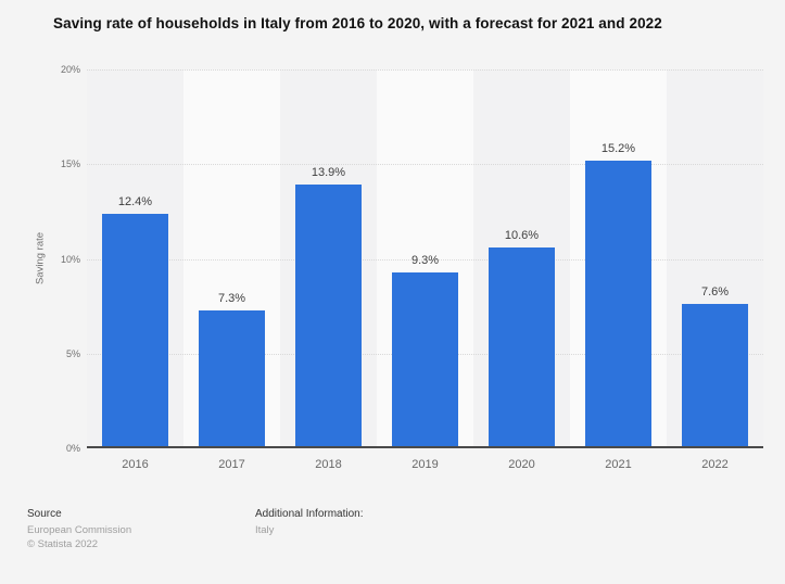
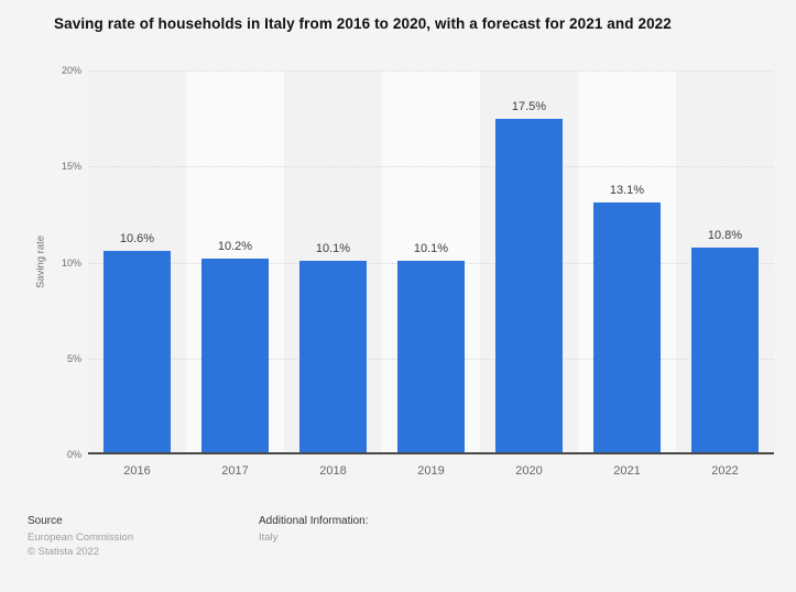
2016: 12.4% -> 10.6%
2017: 7.3% -> 10.2%
2018: 13.9% -> 10.1%
2019: 9.3% -> 10.1%
2020: 10.6% -> 17.5%
2021: 15.2% -> 13.1%
2022: 7.6% -> 10.8%
